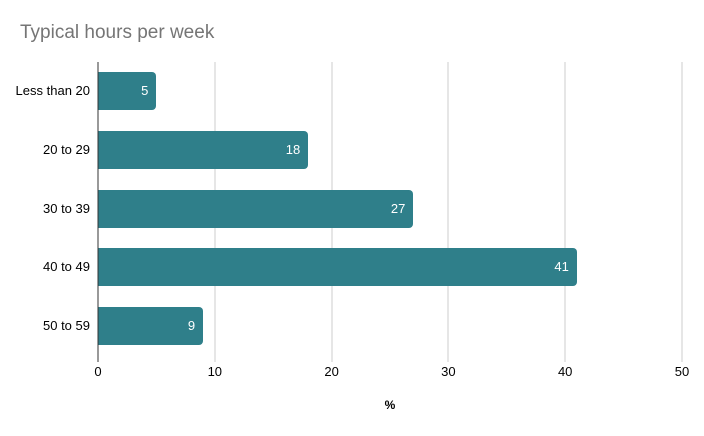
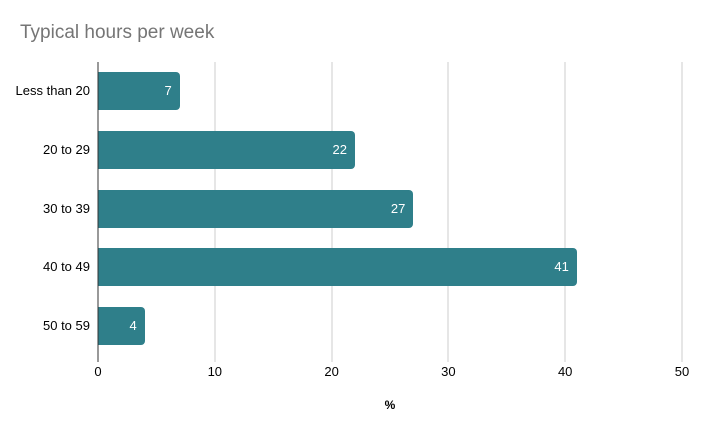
Less than 20: 5 -> 7
20 to 29: 18 -> 22
50 to 59: 9 -> 4
